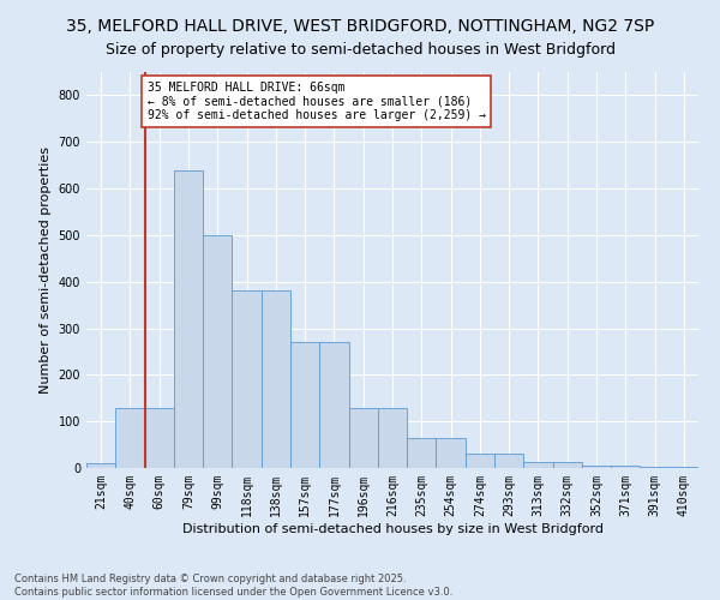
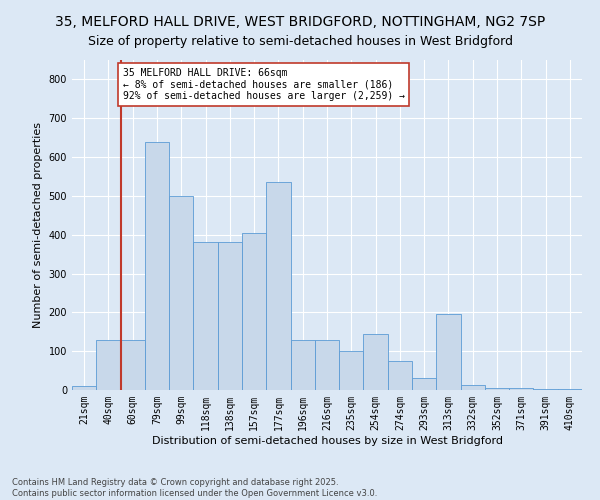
157sqm: 270 -> 405
177sqm: 270 -> 535
235sqm: 65 -> 100
254sqm: 65 -> 145
274sqm: 30 -> 75
313sqm: 12 -> 195
